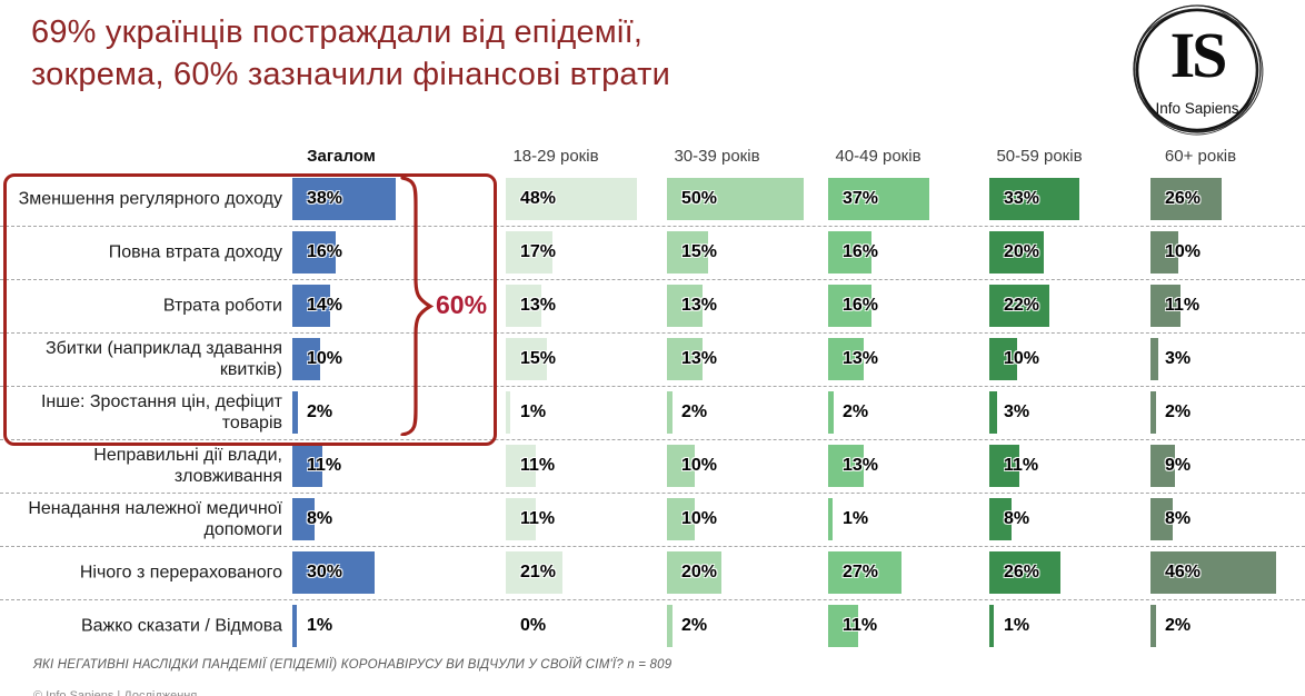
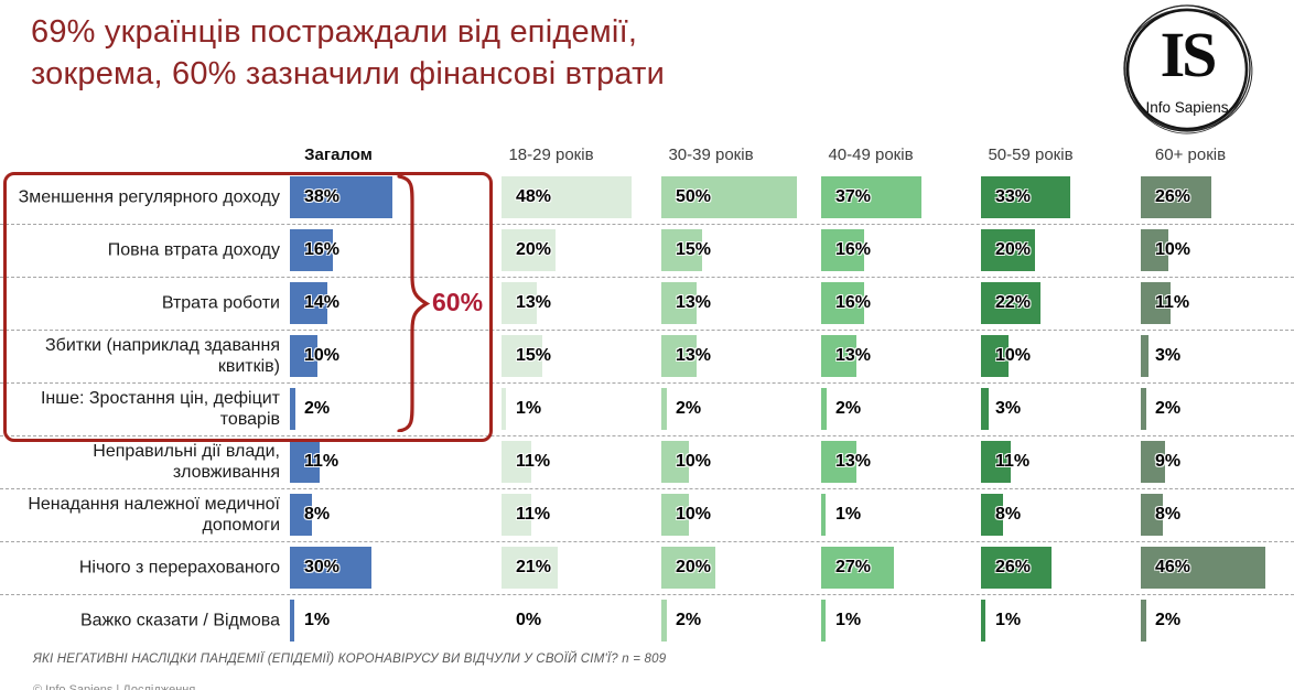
18-29 років/Повна втрата доходу: 17% -> 20%
40-49 років/Важко сказати / Відмова: 11% -> 1%
